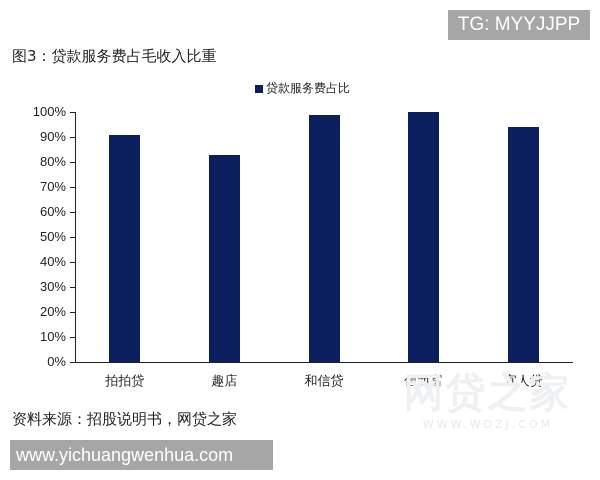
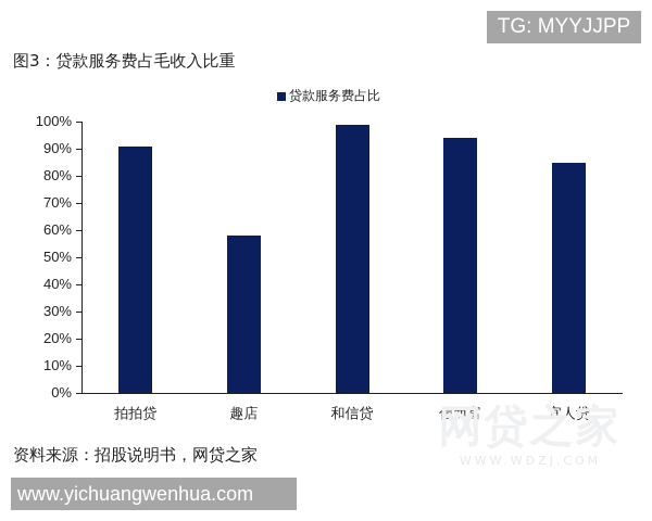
趣店: 83% -> 58%
信而富: 100% -> 94%
宜人贷: 94% -> 85%
